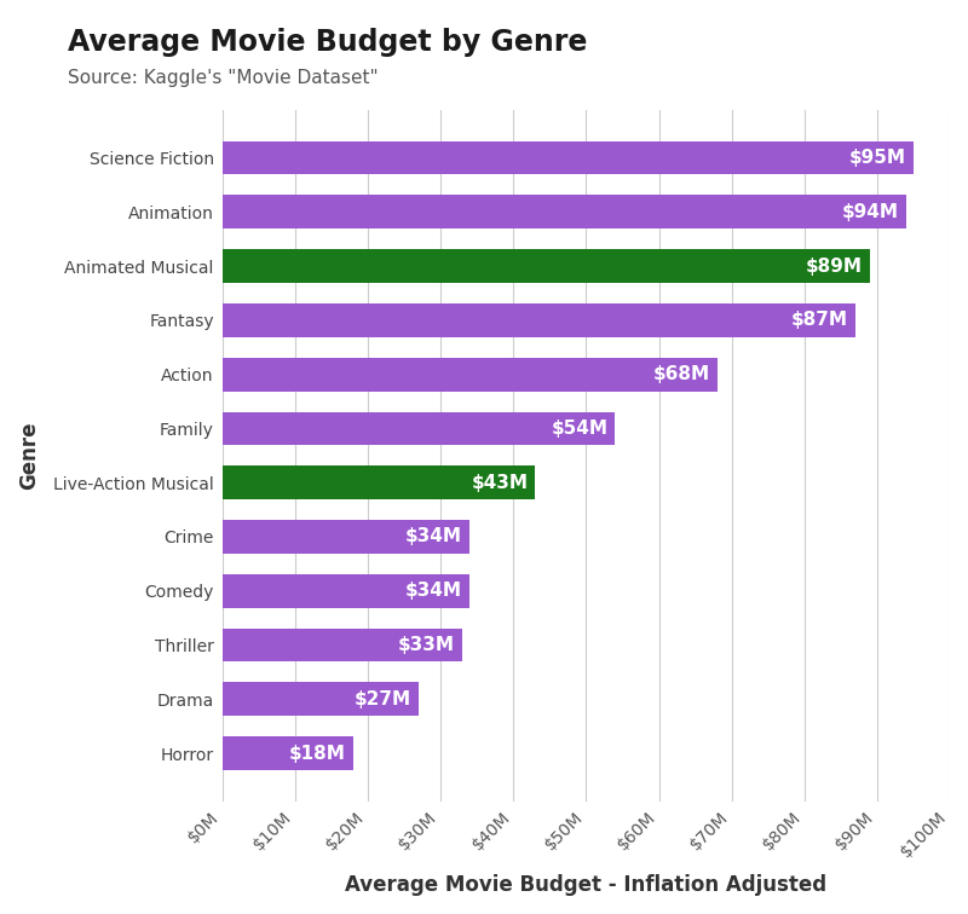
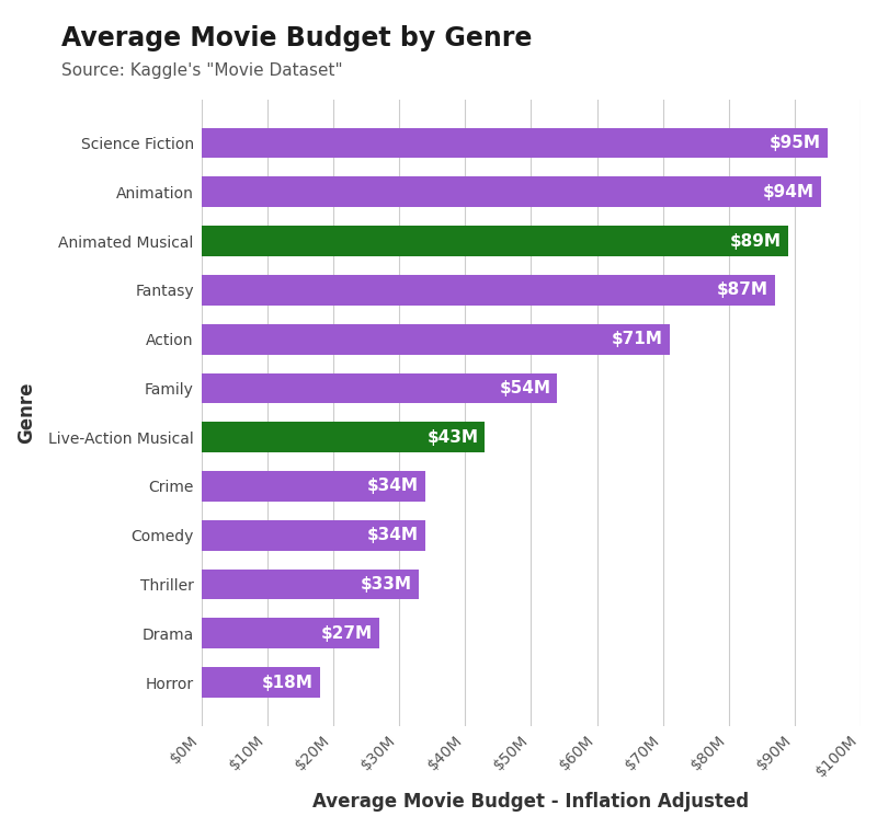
Action: $68M -> $71M
